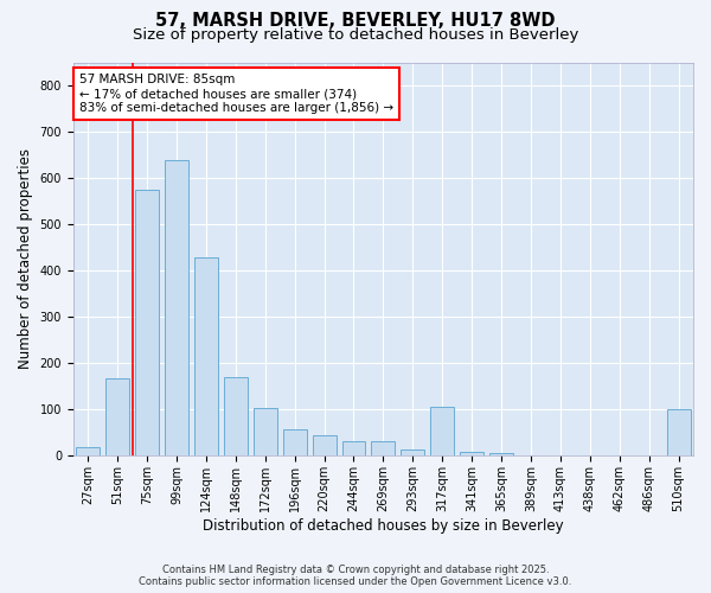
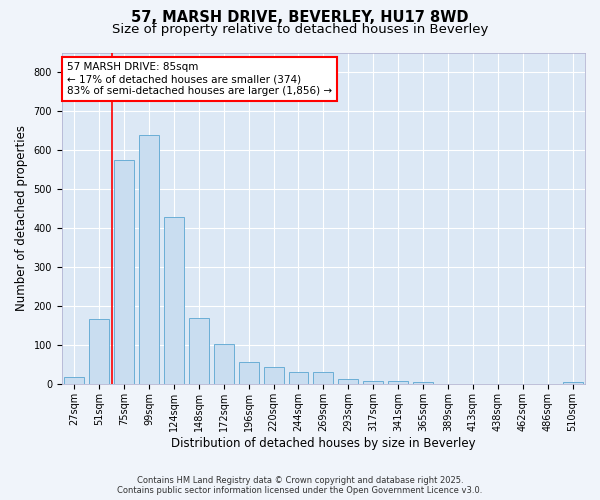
317sqm: 105 -> 10
510sqm: 100 -> 7
